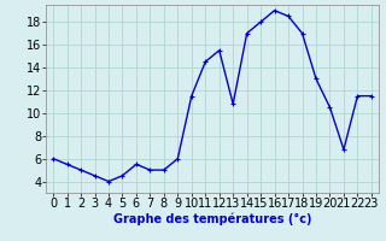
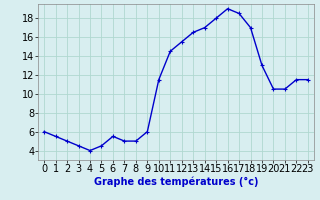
13: 10.8 -> 16.5
21: 6.8 -> 10.5
